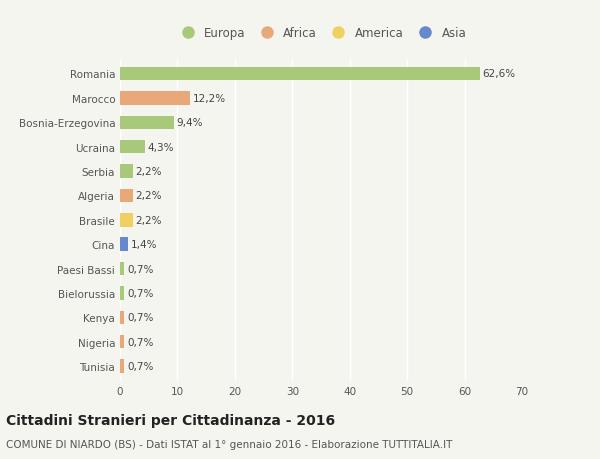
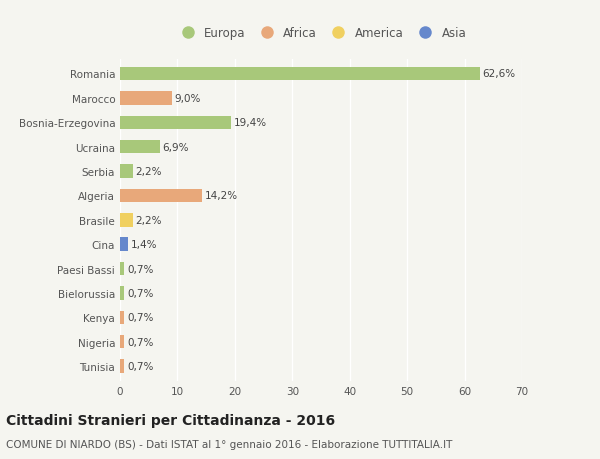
Marocco: 12,2% -> 9,0%
Bosnia-Erzegovina: 9,4% -> 19,4%
Ucraina: 4,3% -> 6,9%
Algeria: 2,2% -> 14,2%
